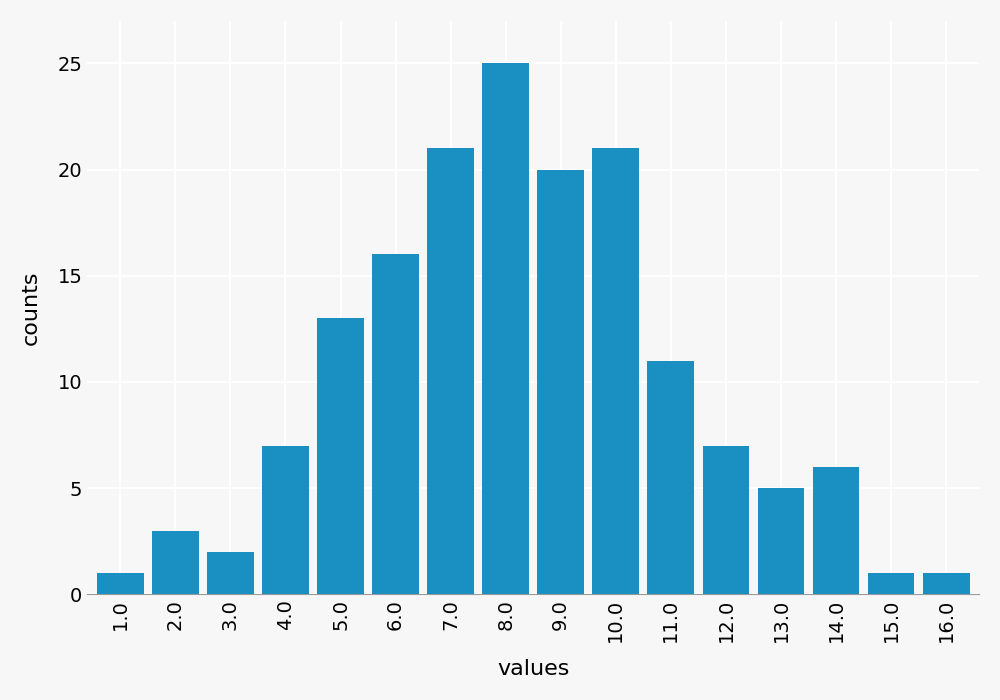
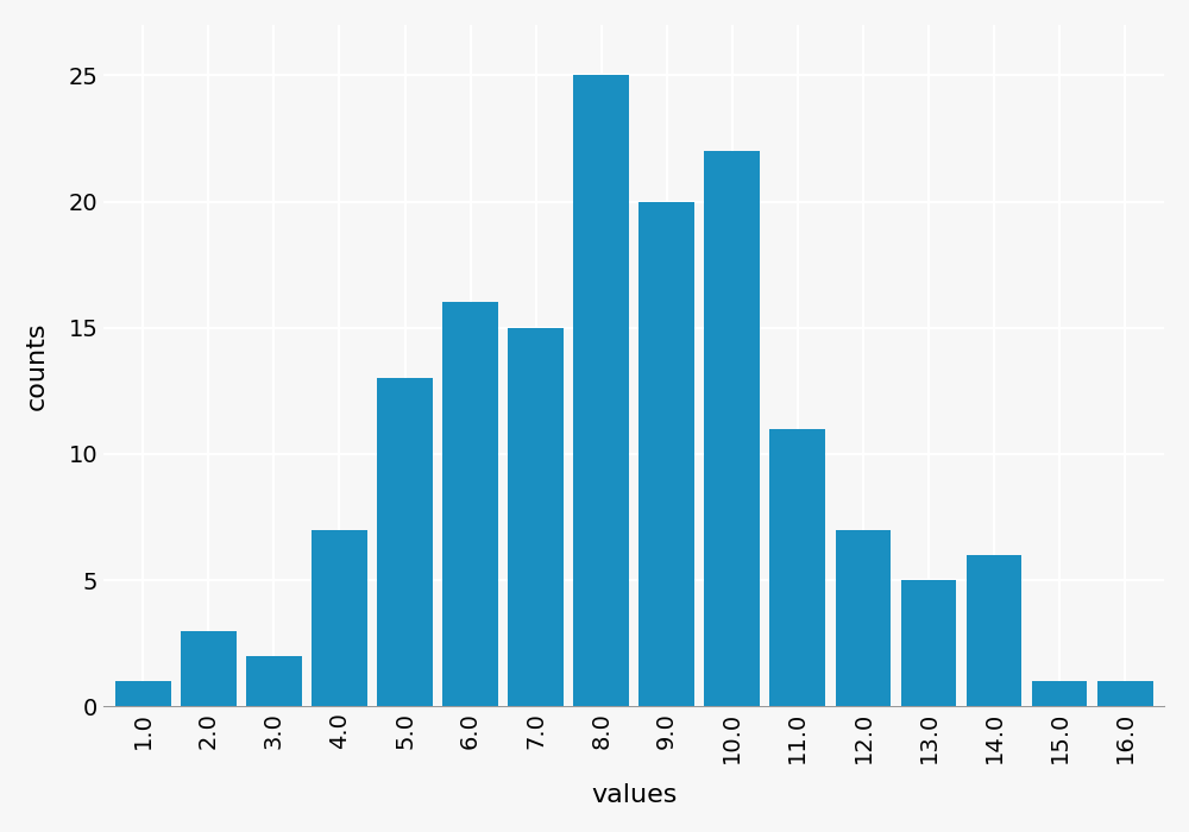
7.0: 21 -> 15
10.0: 21 -> 22
